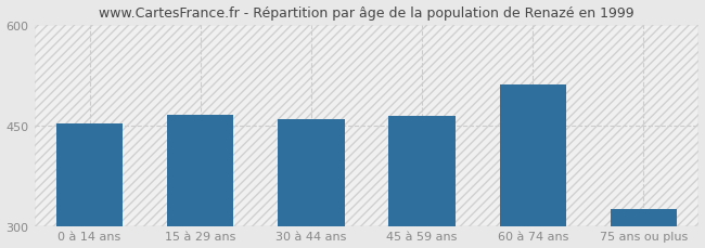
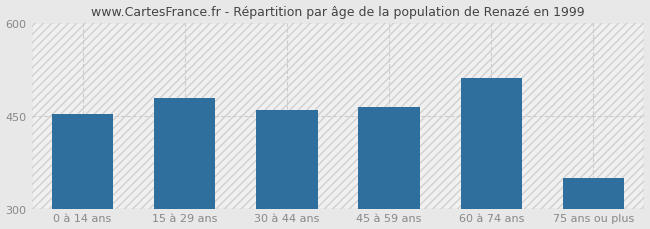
15 à 29 ans: 466 -> 478
75 ans ou plus: 325 -> 350
